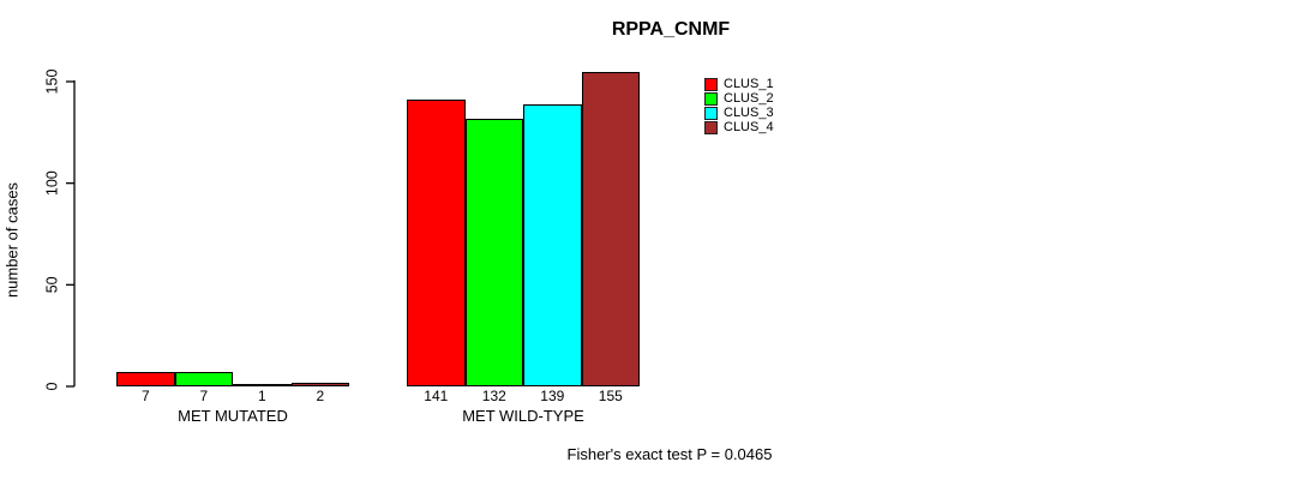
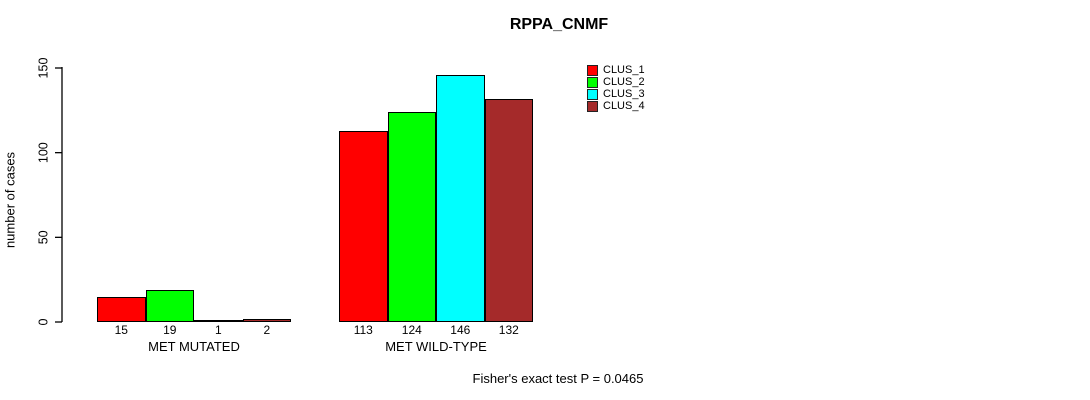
CLUS_1/MET MUTATED: 7 -> 15
CLUS_2/MET MUTATED: 7 -> 19
CLUS_1/MET WILD-TYPE: 141 -> 113
CLUS_2/MET WILD-TYPE: 132 -> 124
CLUS_3/MET WILD-TYPE: 139 -> 146
CLUS_4/MET WILD-TYPE: 155 -> 132
